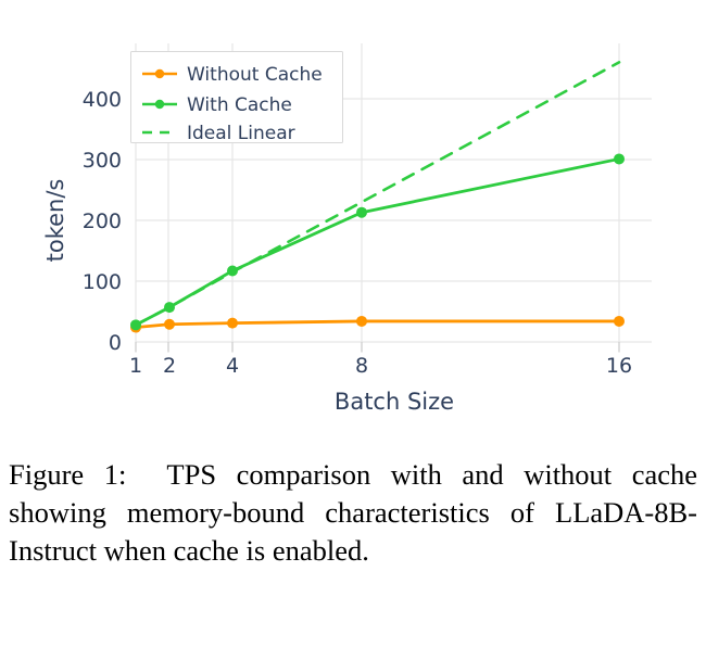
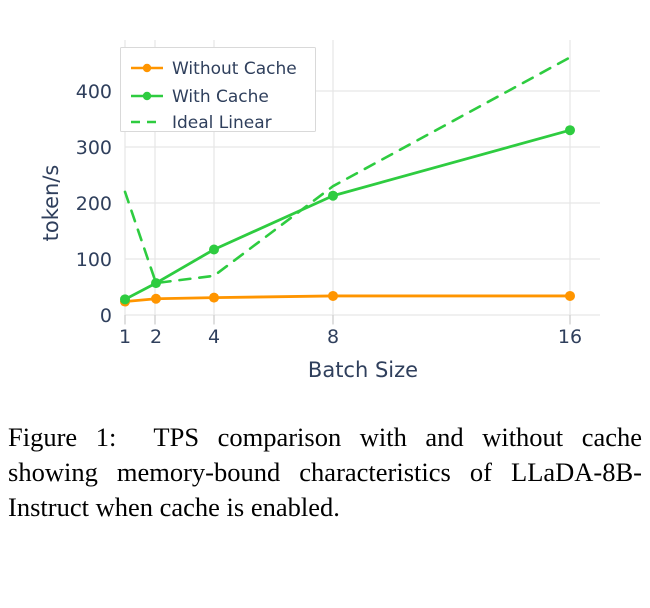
Ideal Linear/1: 30 -> 220
Ideal Linear/4: 120 -> 70
With Cache/16: 300 -> 330
